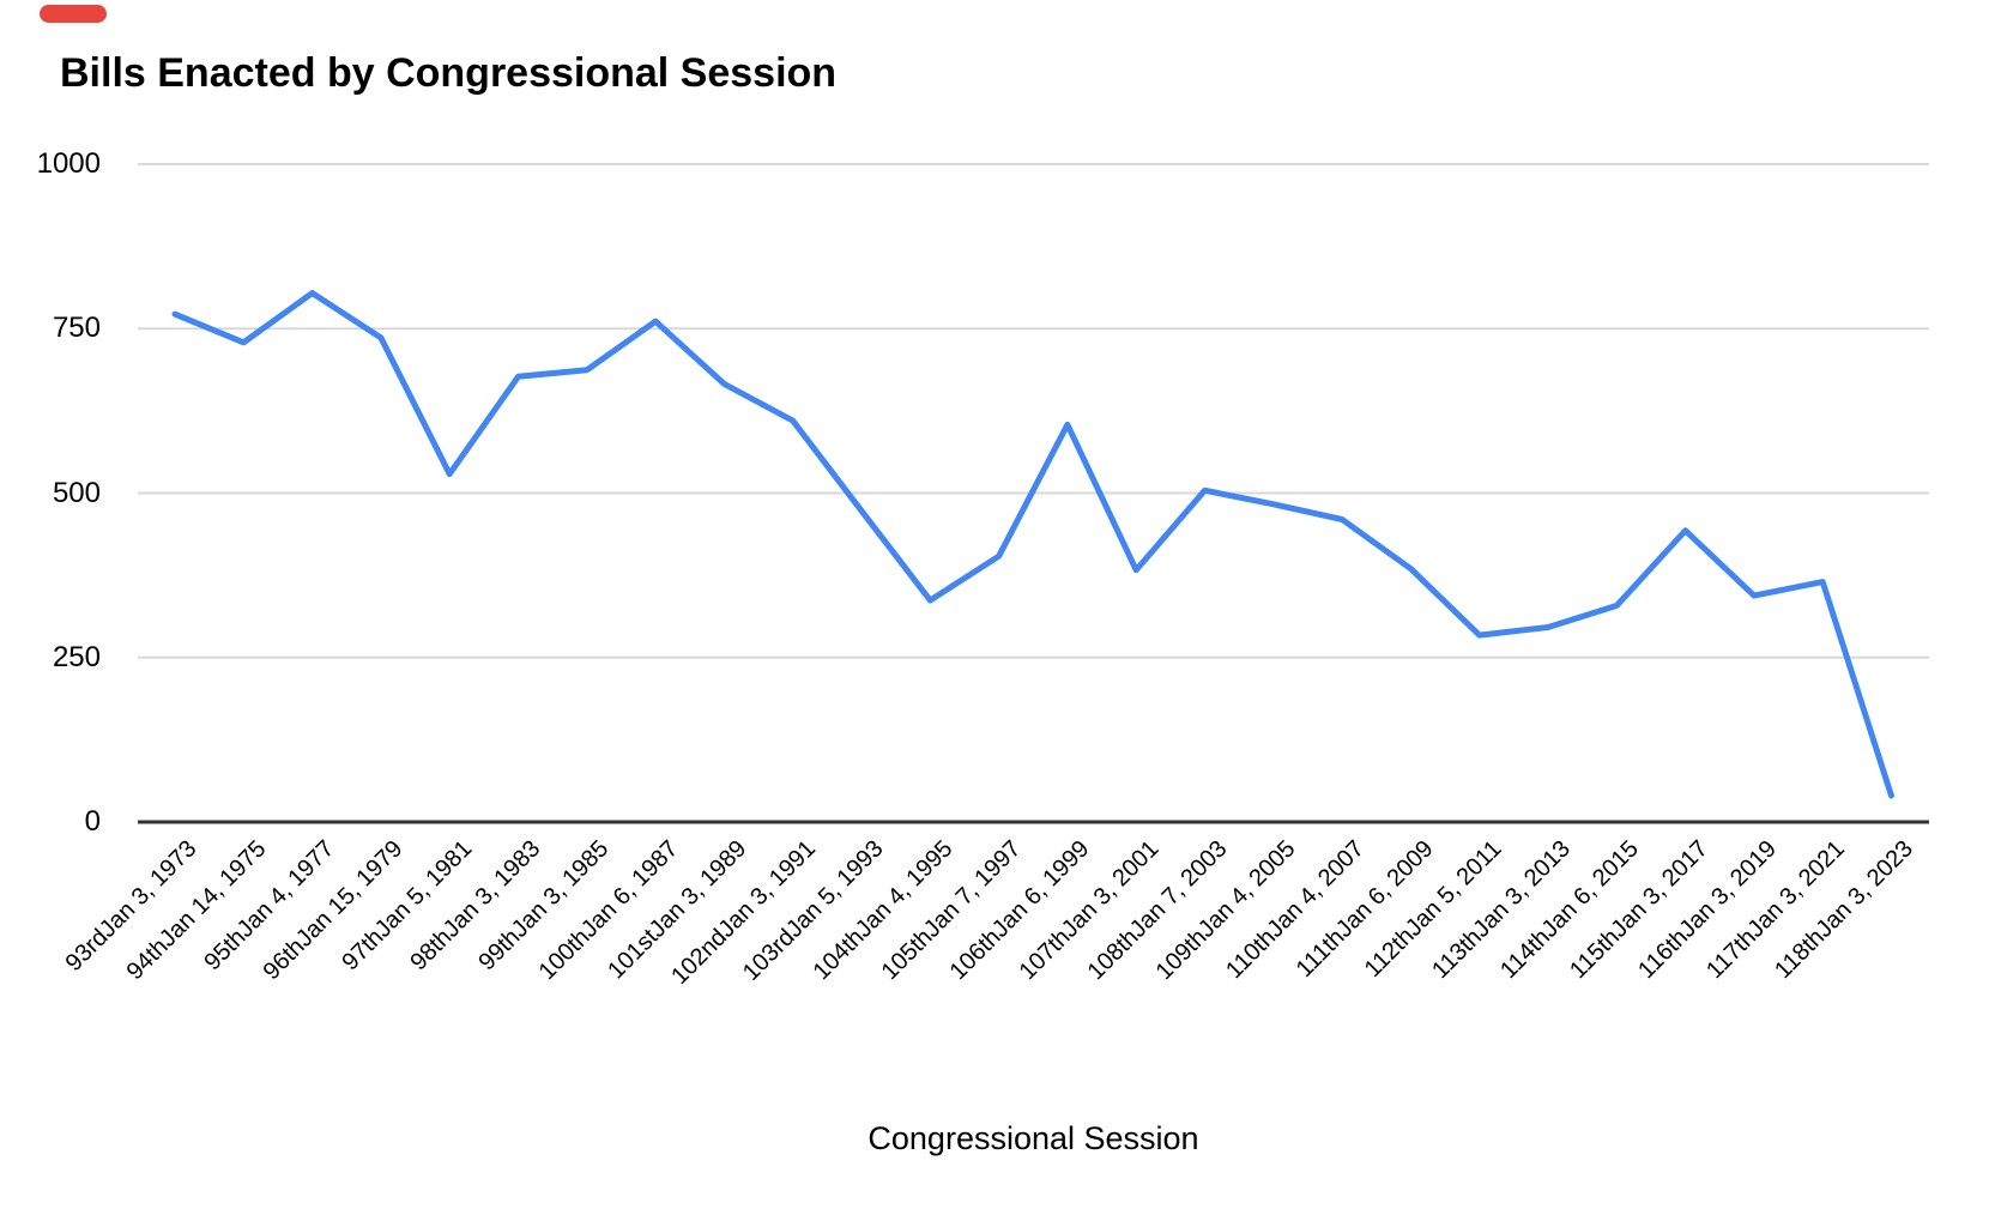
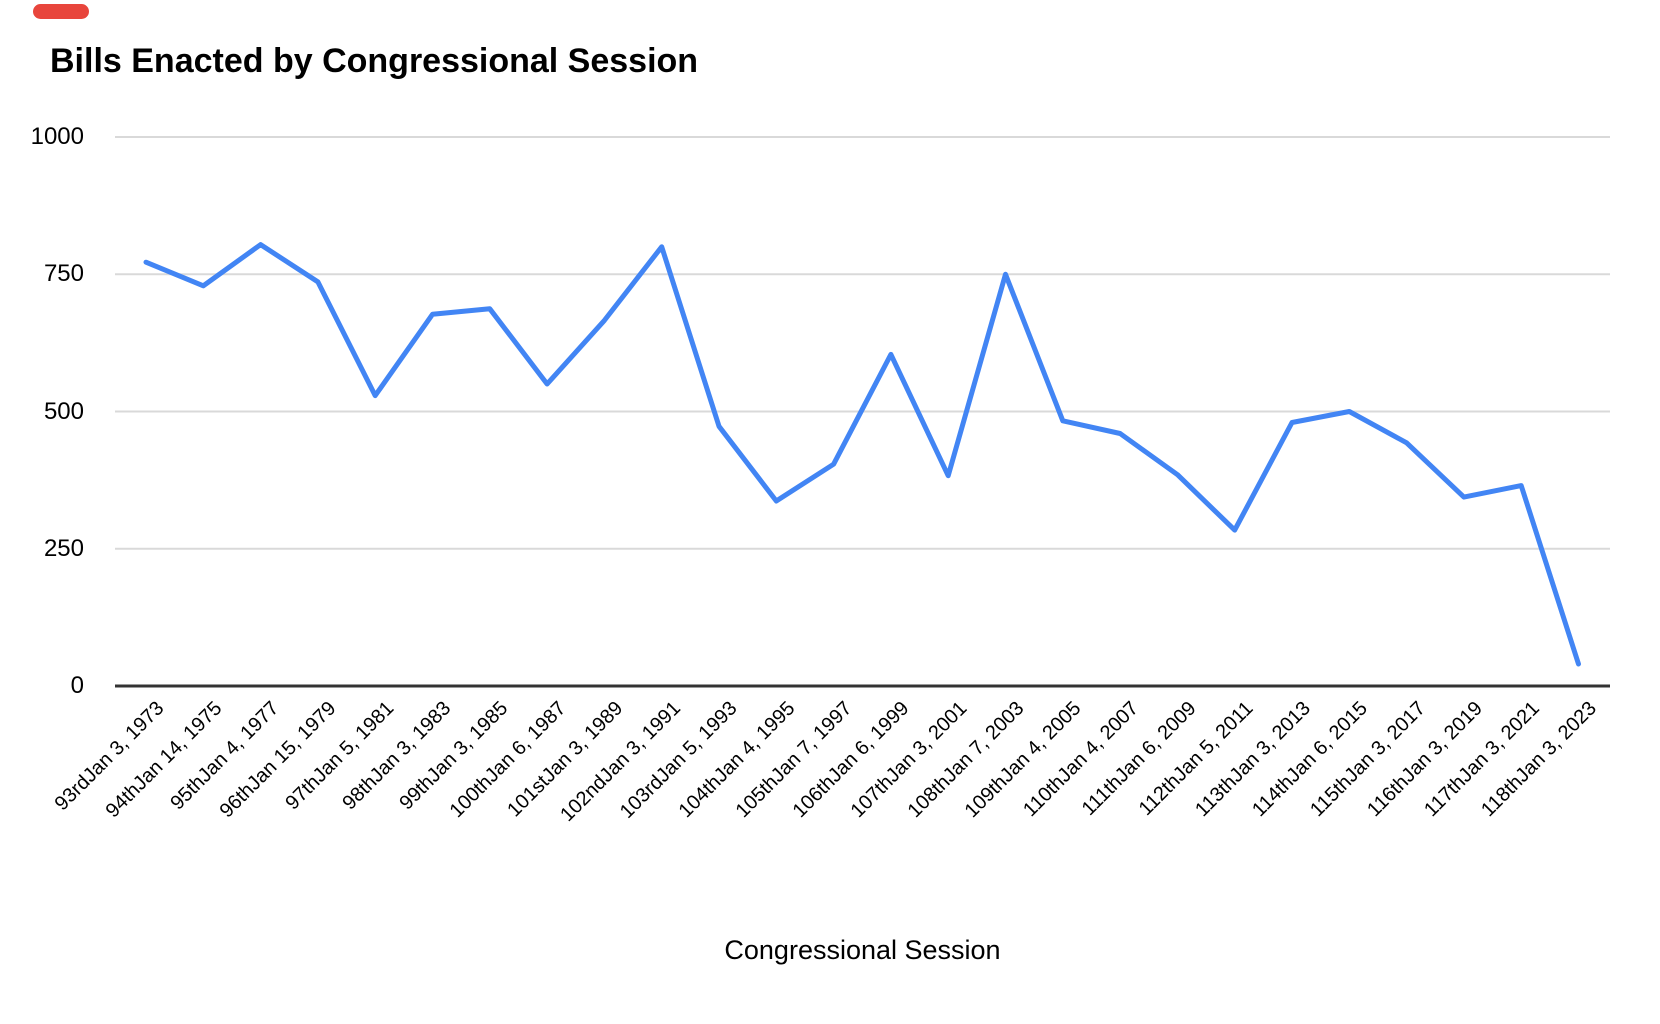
100thJan 6, 1987: 760 -> 550
102ndJan 3, 1991: 610 -> 800
108thJan 7, 2003: 500 -> 750
113thJan 3, 2013: 300 -> 480
114thJan 6, 2015: 330 -> 500
